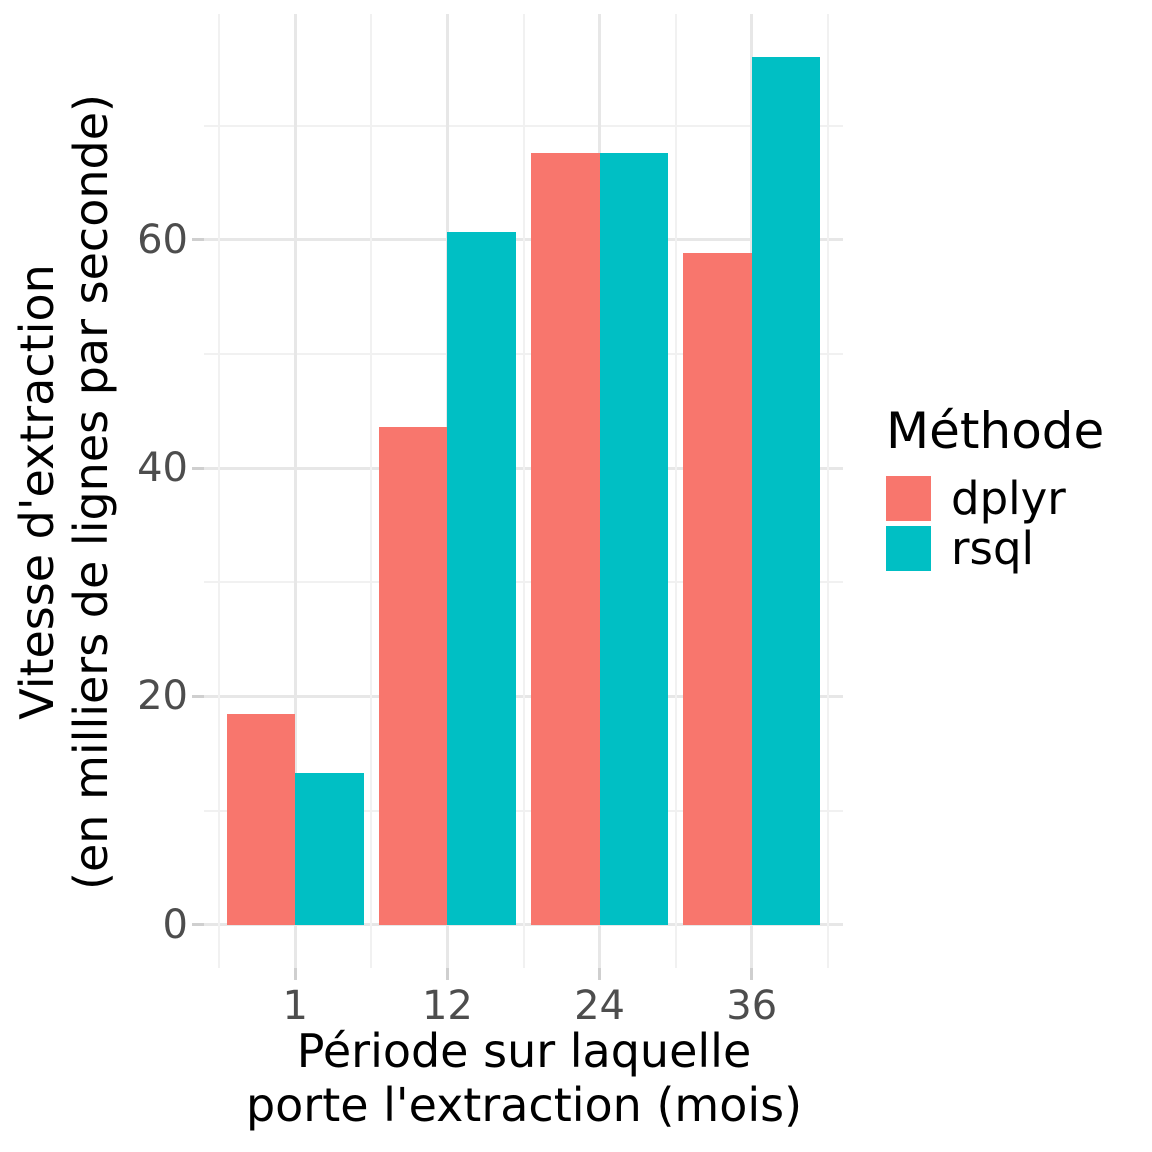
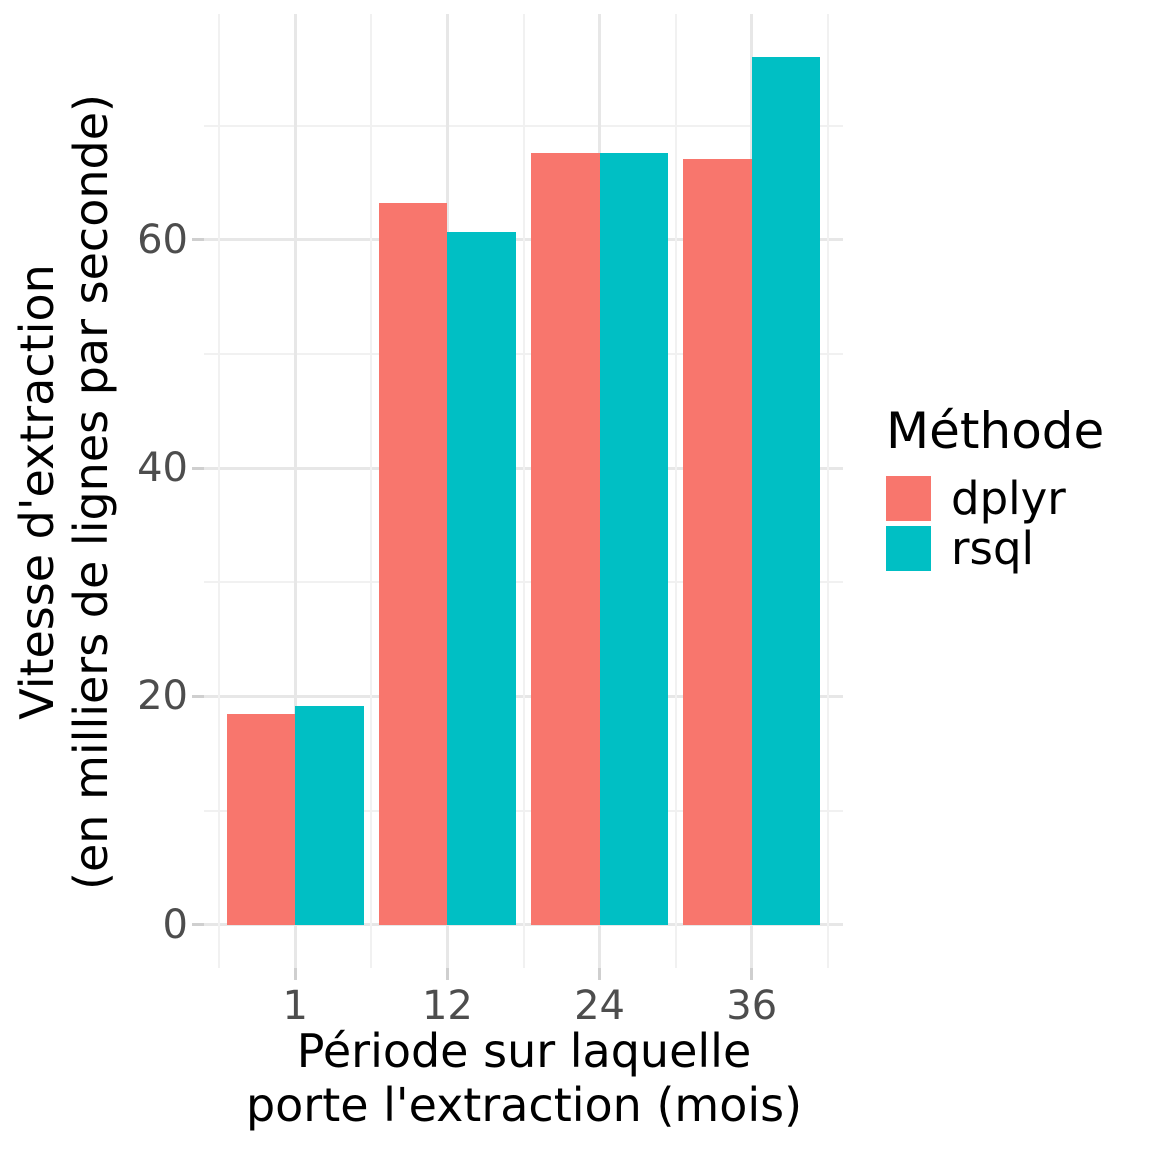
rsql/1: 13.3 -> 19.2
dplyr/12: 43.6 -> 63.2
dplyr/36: 58.9 -> 67.1
